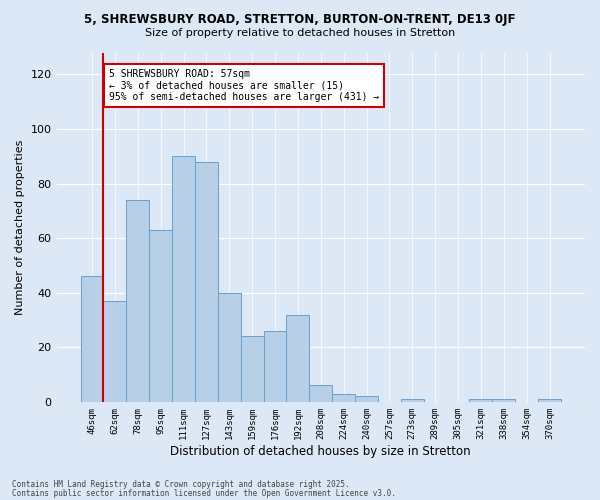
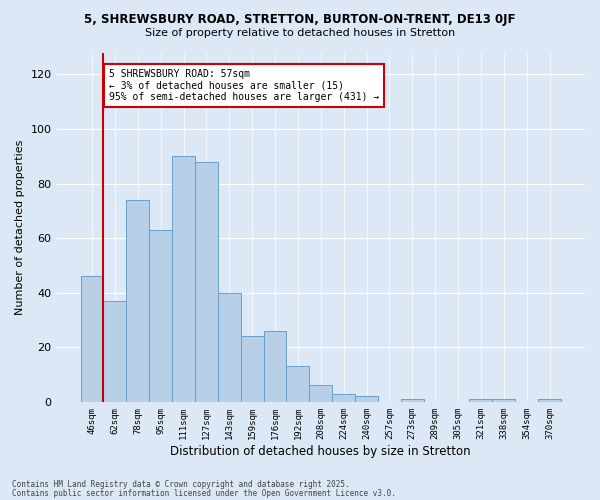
192sqm: 32 -> 13
